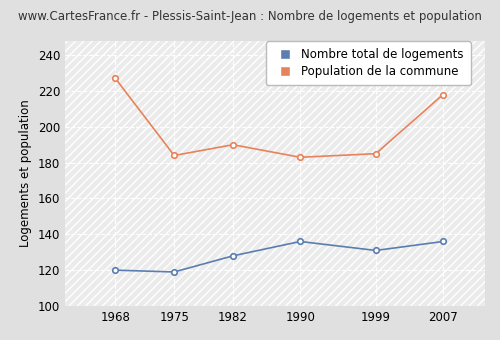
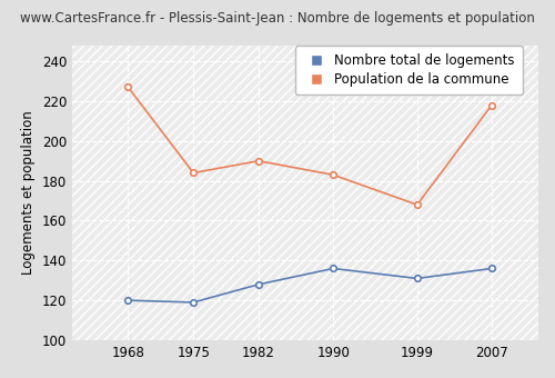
Population de la commune/1999: 185 -> 168
